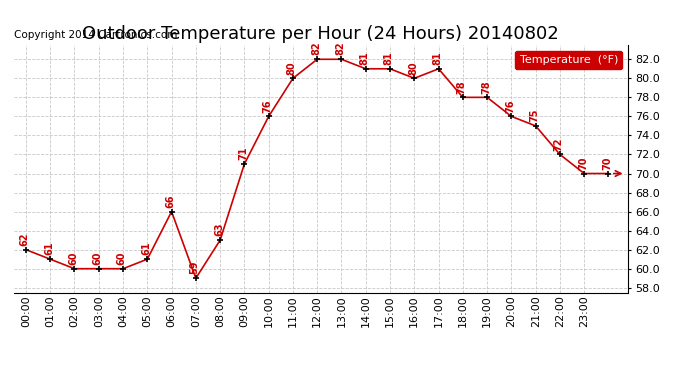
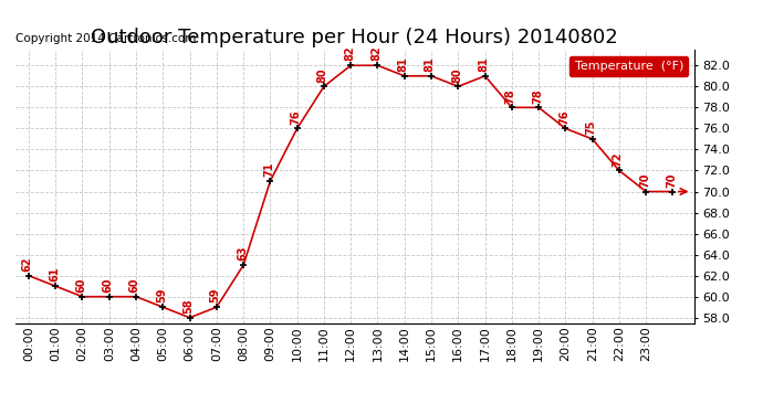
05:00: 61 -> 59
06:00: 66 -> 58
